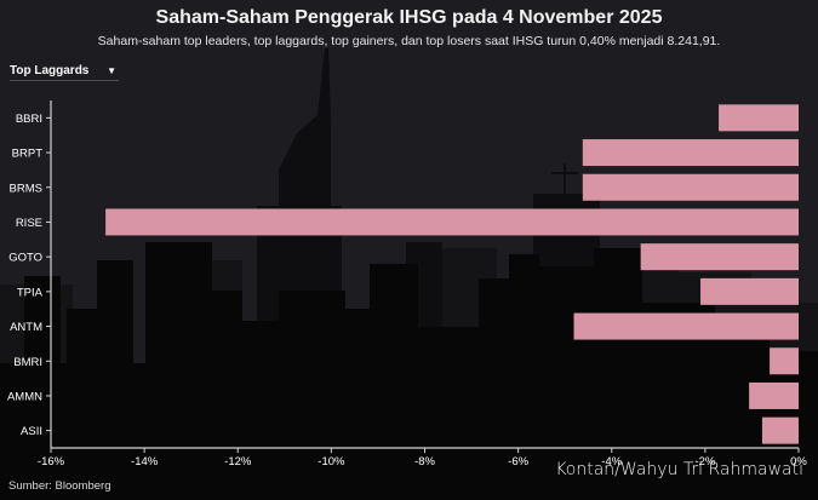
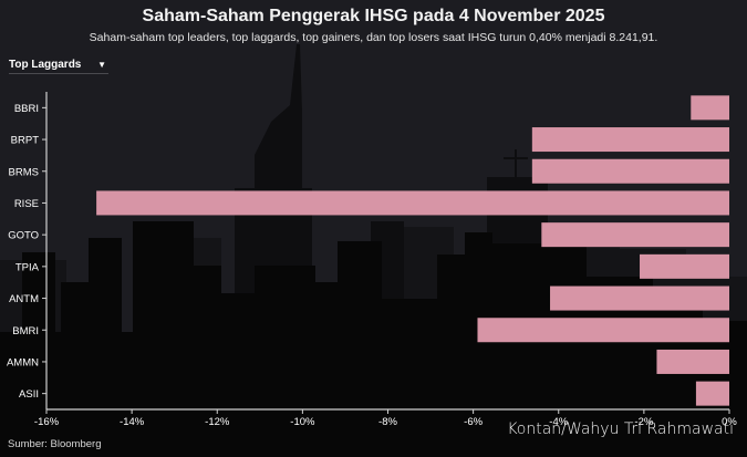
BBRI: -1.7% -> -0.9%
GOTO: -3.4% -> -4.4%
ANTM: -4.8% -> -4.2%
BMRI: -0.6% -> -5.9%
AMMN: -1.1% -> -1.7%
